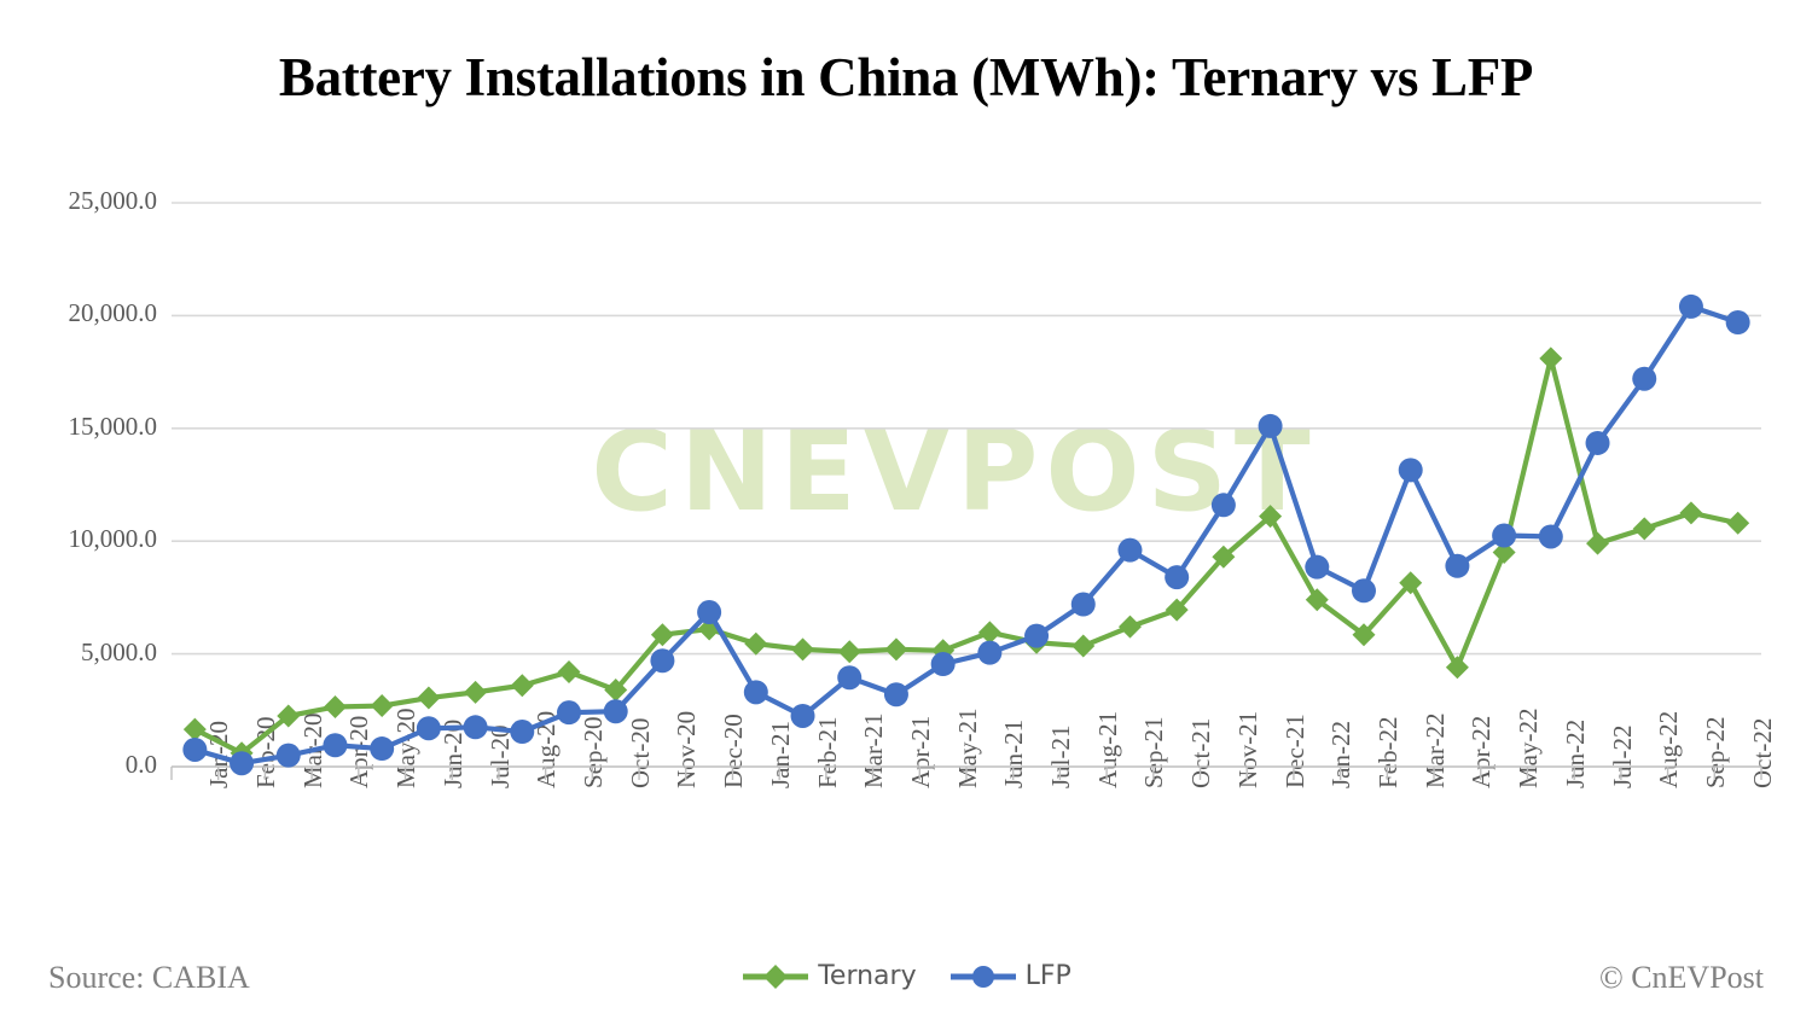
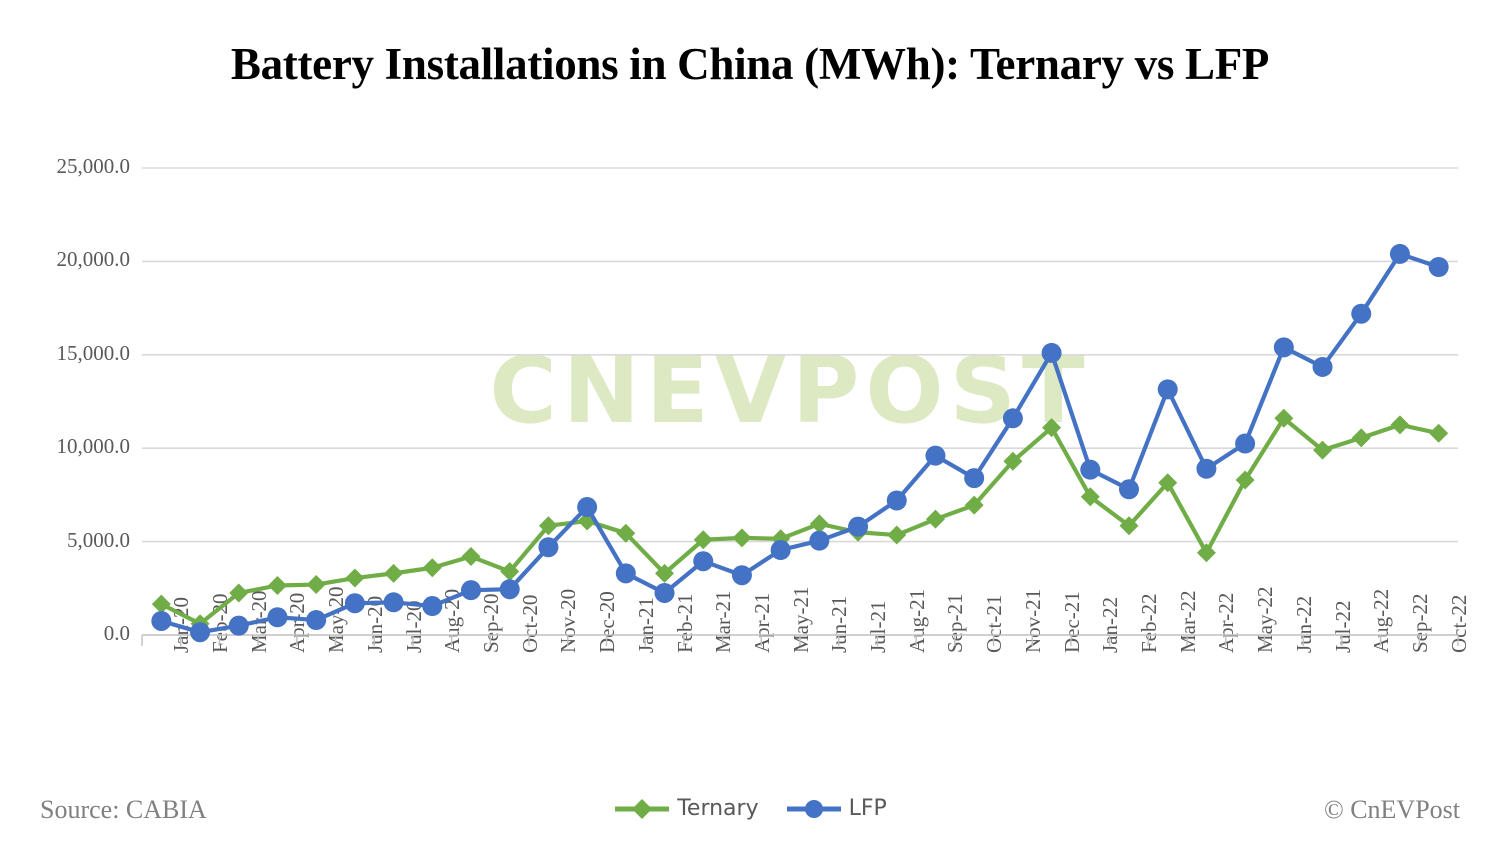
Ternary/Feb-21: 5200 -> 3300
Ternary/May-22: 9500 -> 8300
Ternary/Jun-22: 18100 -> 11600
LFP/Jun-22: 10200 -> 15400
